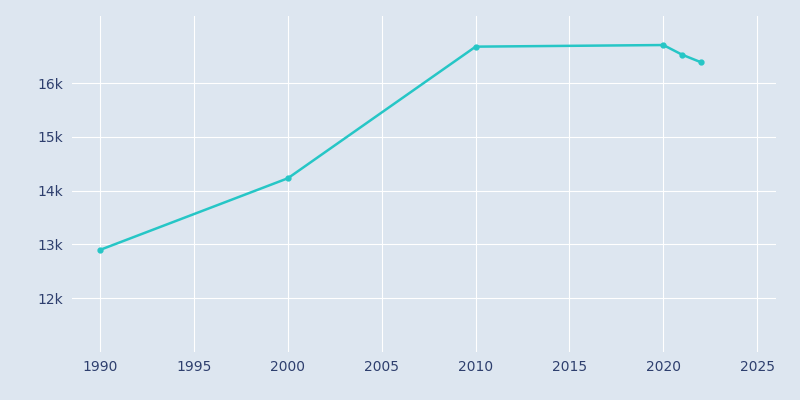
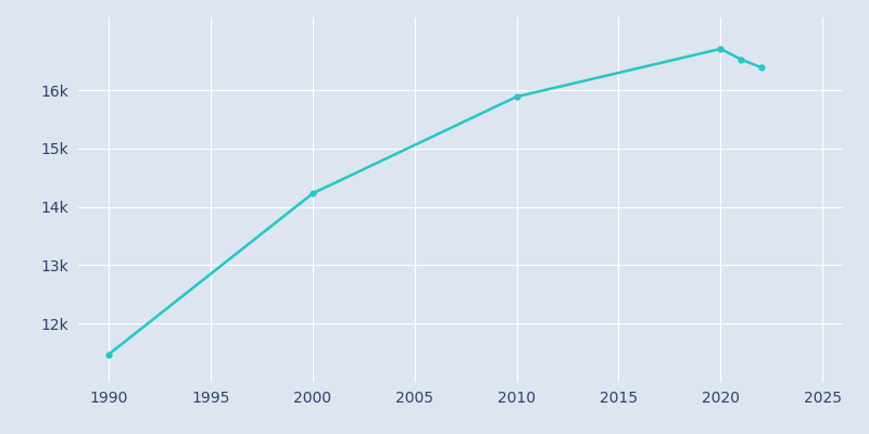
1990: 12.90k -> 11.47k
2010: 16.68k -> 15.89k
